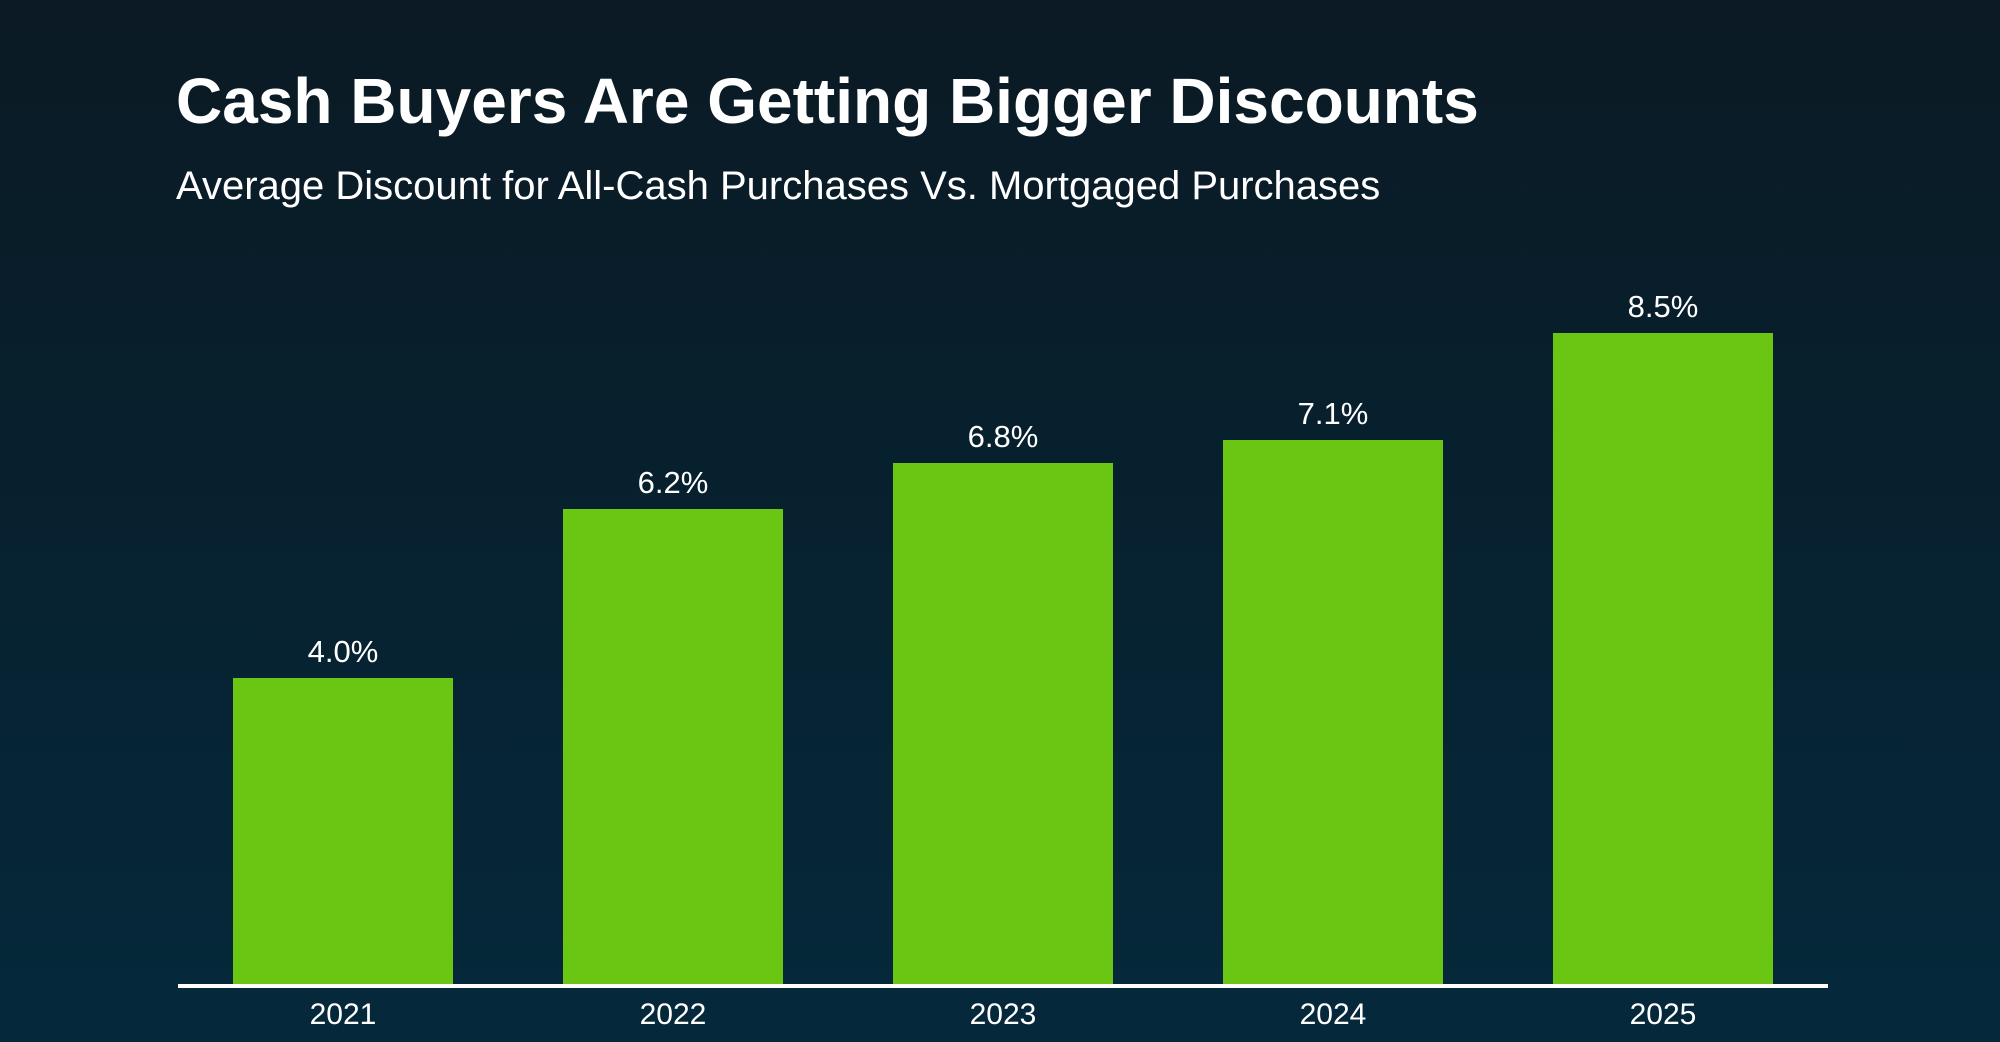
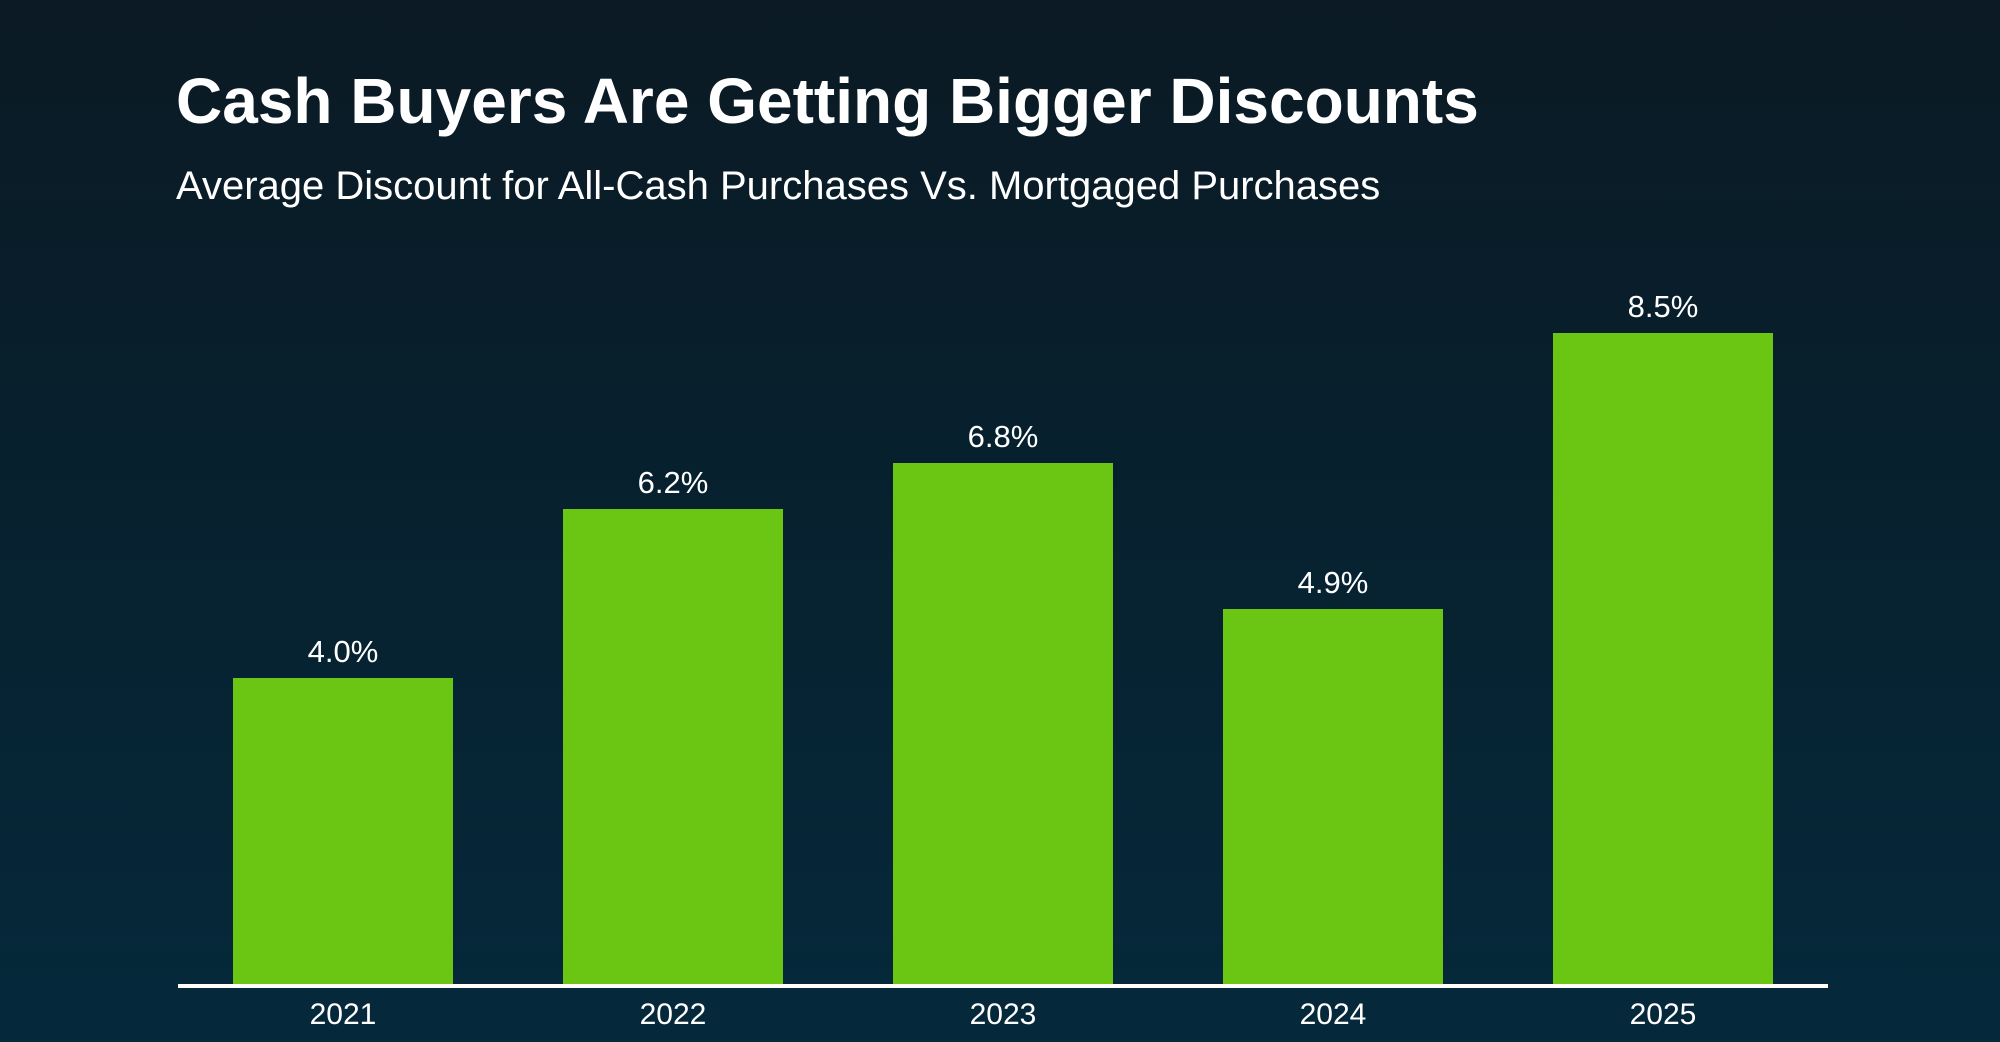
2024: 7.1% -> 4.9%
